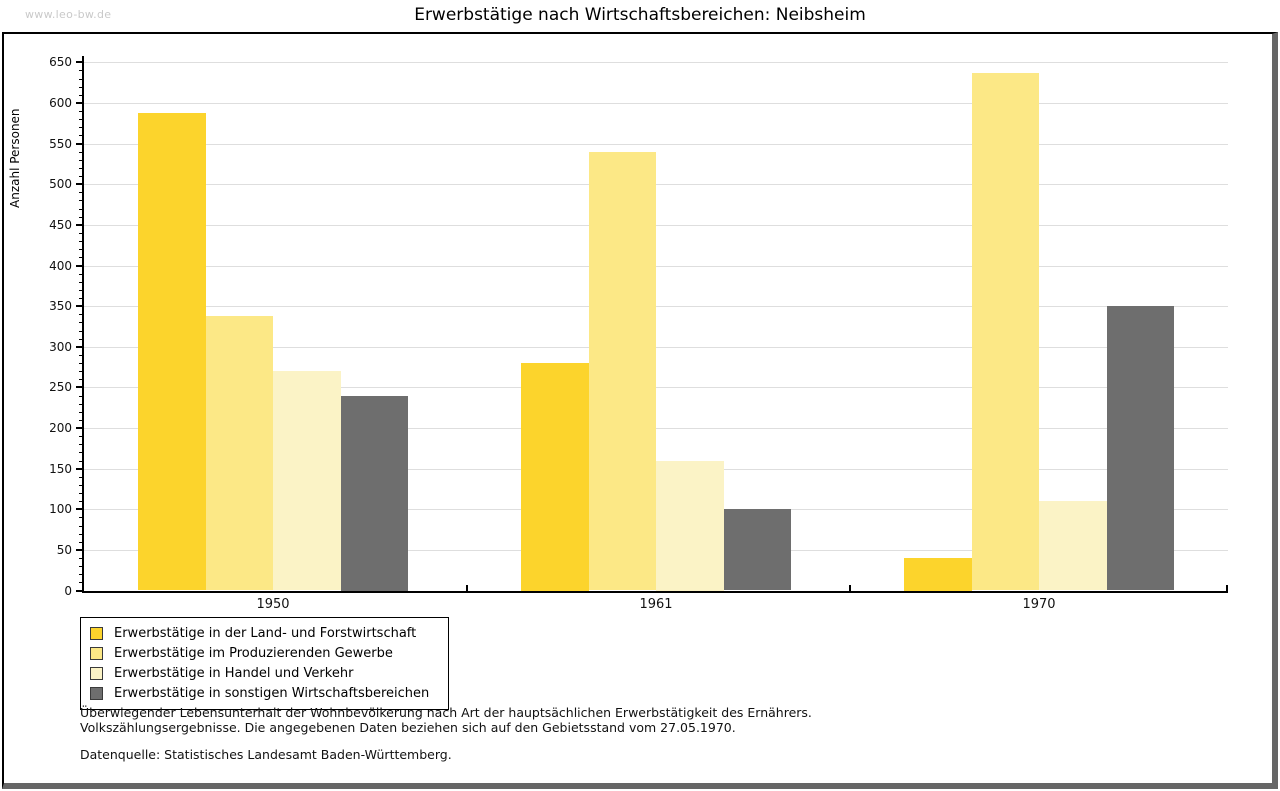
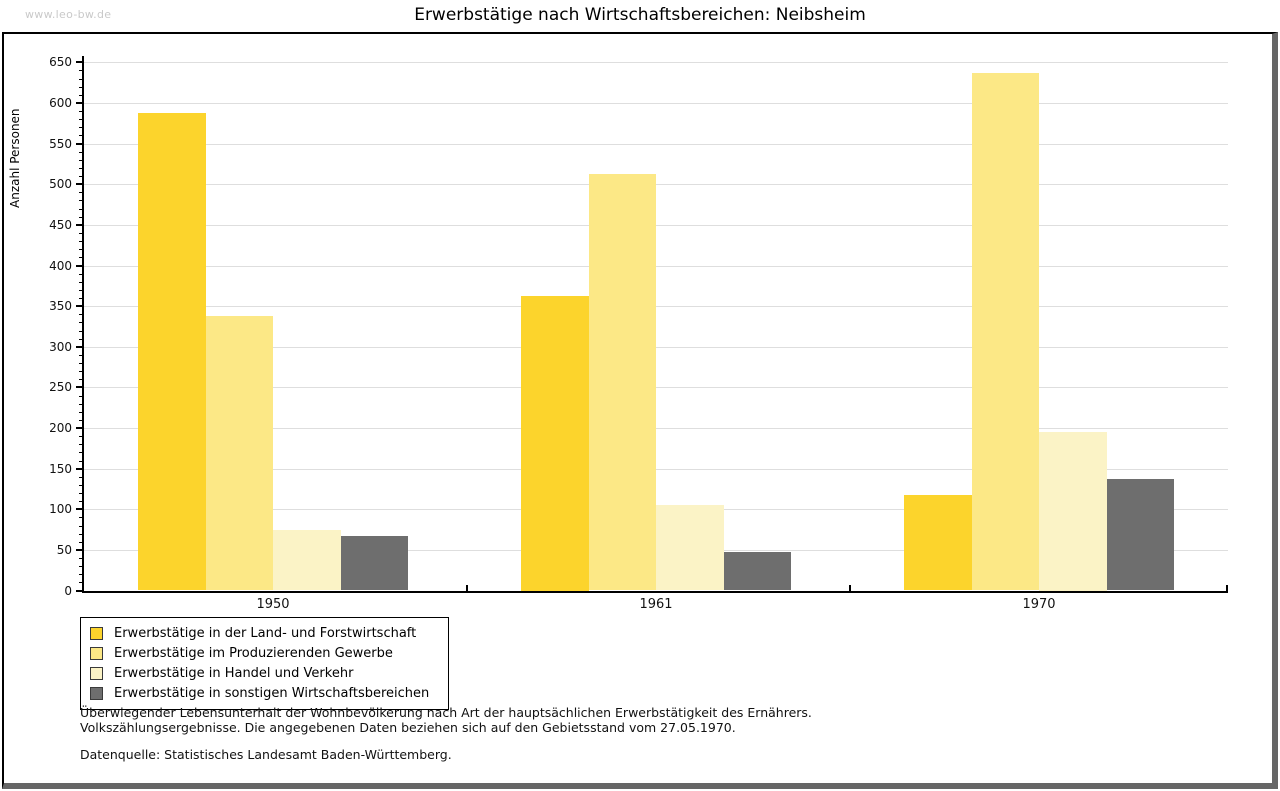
Erwerbstätige in Handel und Verkehr/1950: 270 -> 70
Erwerbstätige in sonstigen Wirtschaftsbereichen/1950: 240 -> 70
Erwerbstätige in der Land- und Forstwirtschaft/1961: 280 -> 360
Erwerbstätige im Produzierenden Gewerbe/1961: 540 -> 510
Erwerbstätige in Handel und Verkehr/1961: 160 -> 100
Erwerbstätige in sonstigen Wirtschaftsbereichen/1961: 100 -> 50
Erwerbstätige in der Land- und Forstwirtschaft/1970: 40 -> 120
Erwerbstätige in Handel und Verkehr/1970: 110 -> 200
Erwerbstätige in sonstigen Wirtschaftsbereichen/1970: 350 -> 140
